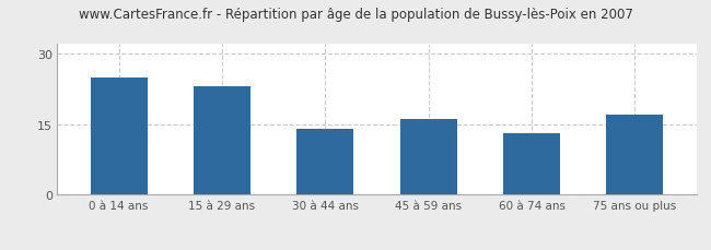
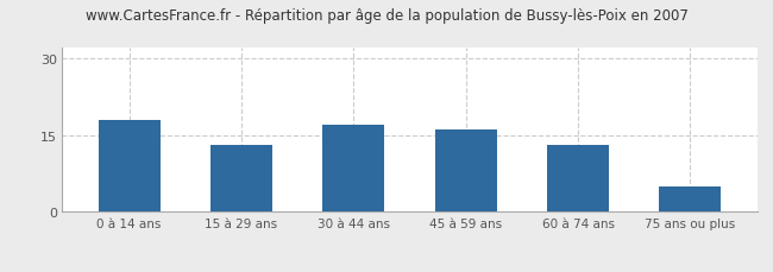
0 à 14 ans: 25 -> 18
15 à 29 ans: 23 -> 13
30 à 44 ans: 14 -> 17
75 ans ou plus: 17 -> 5
